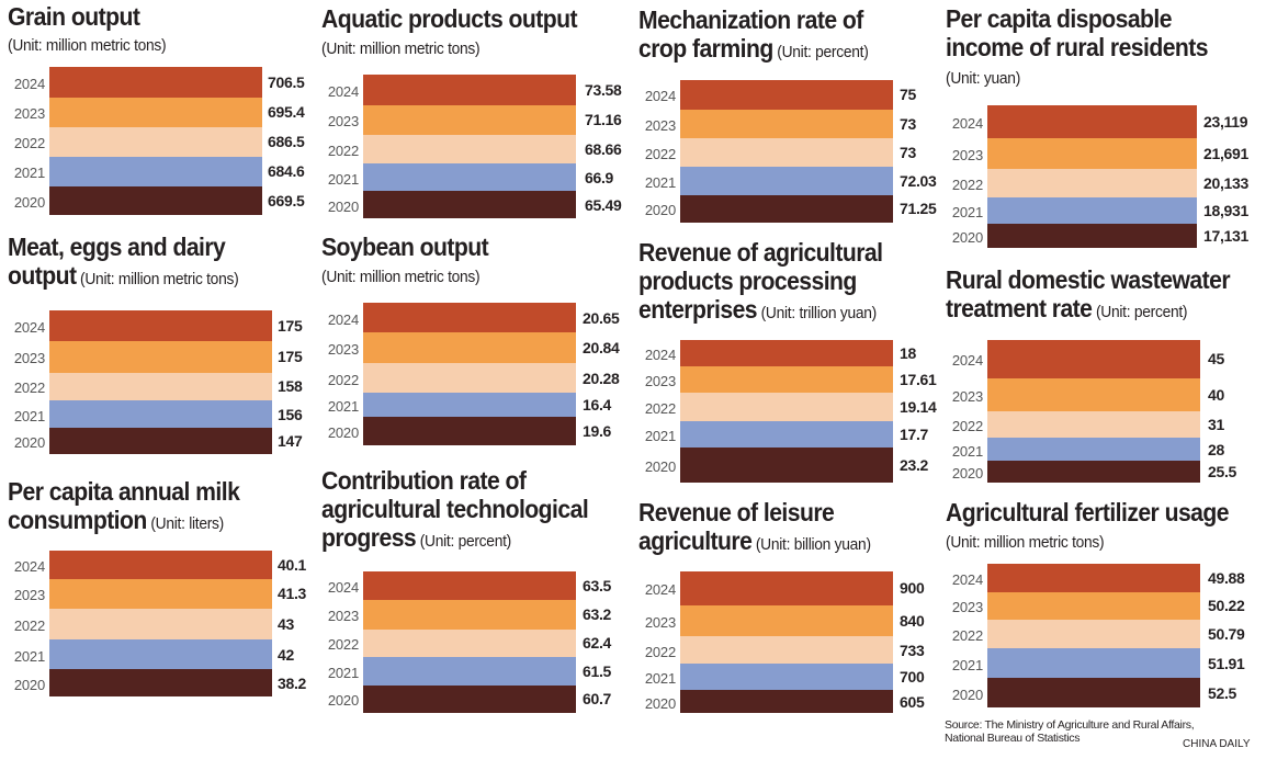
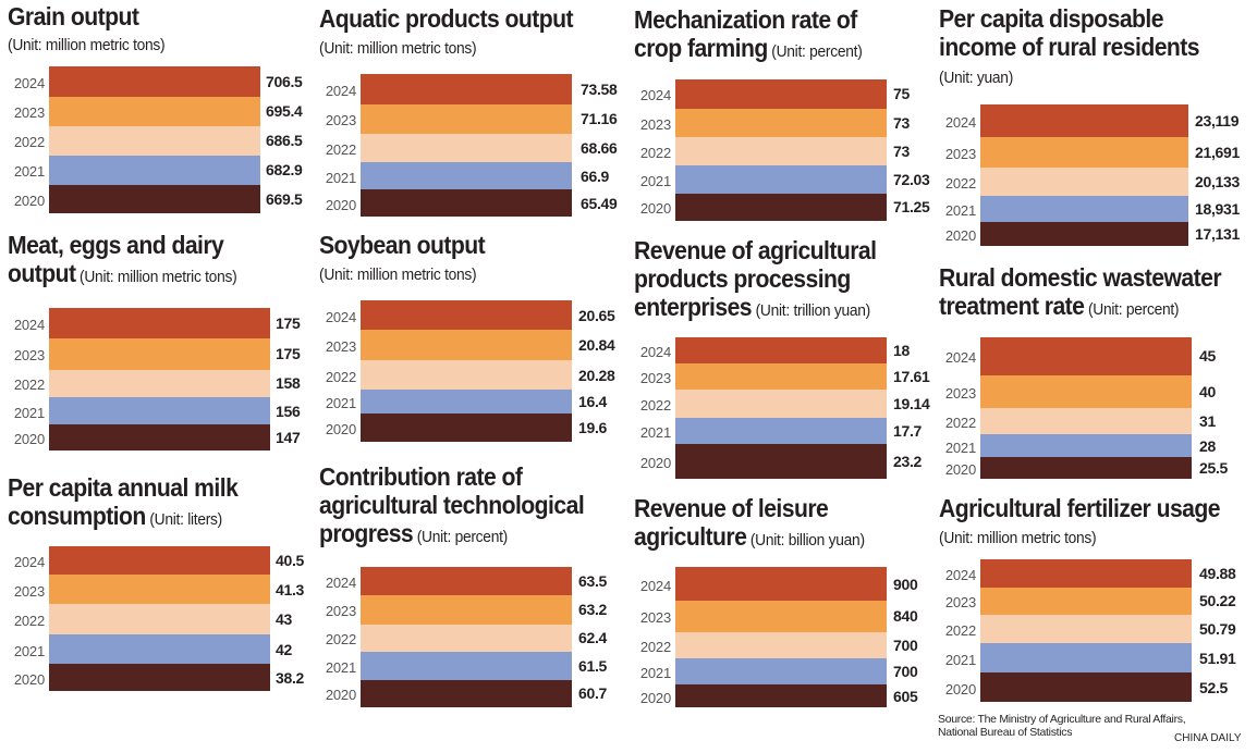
Grain output/2021: 684.6 -> 682.9
Per capita annual milk consumption/2024: 40.1 -> 40.5
Revenue of leisure agriculture/2022: 733 -> 700
